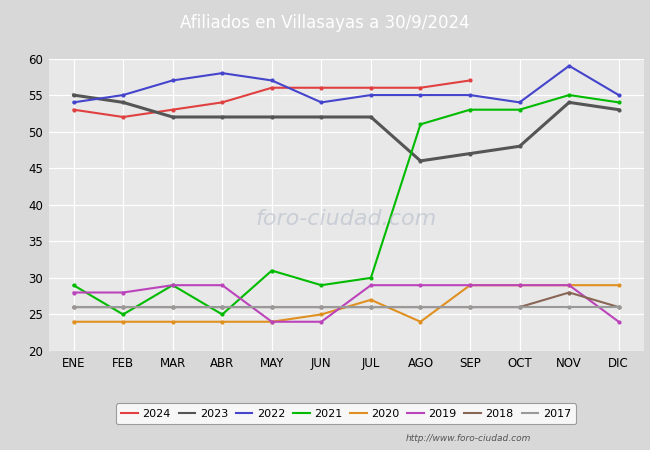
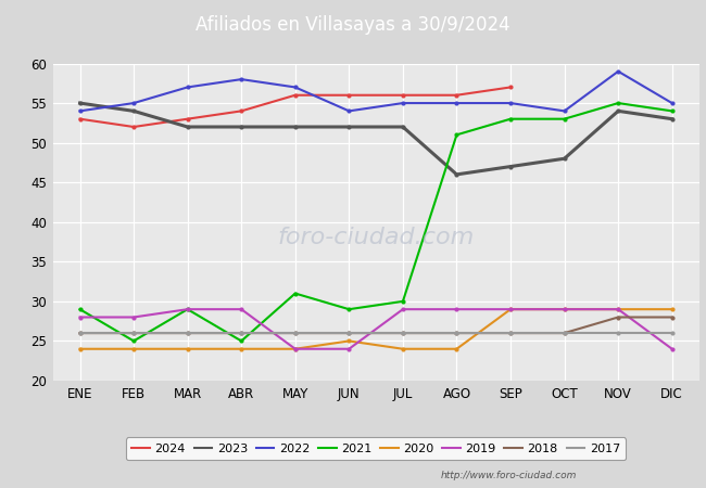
2020/JUL: 27 -> 24
2018/DIC: 26 -> 28
